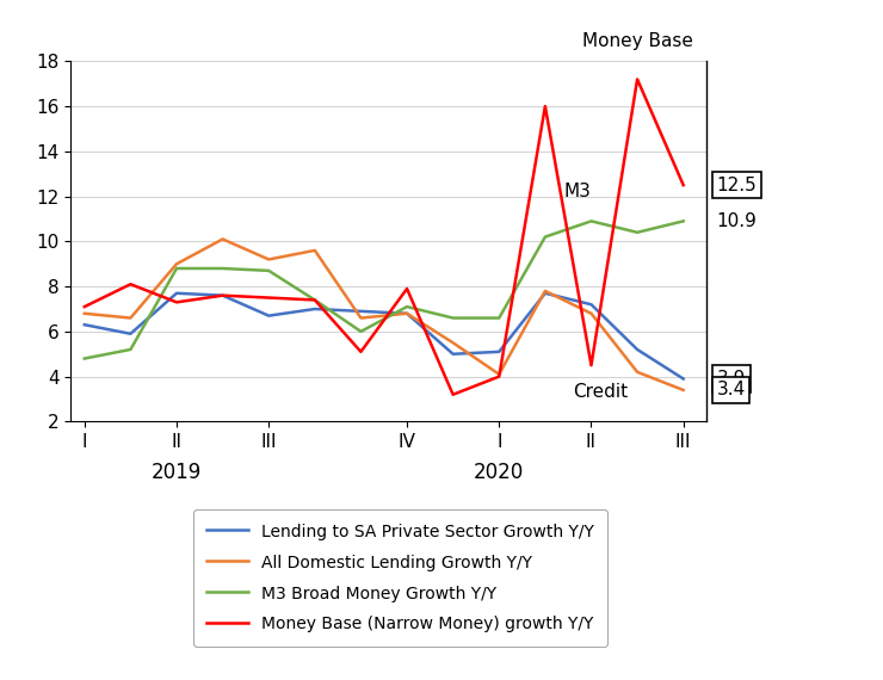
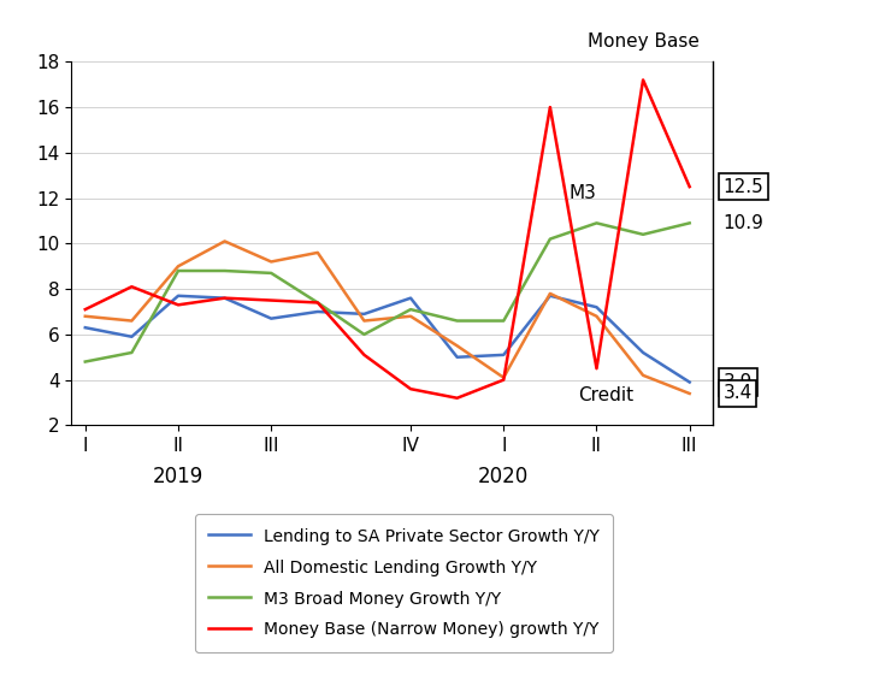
Lending to SA Private Sector Growth Y/Y/IV: 6.8 -> 7.6
Money Base (Narrow Money) growth Y/Y/IV: 7.9 -> 3.6
